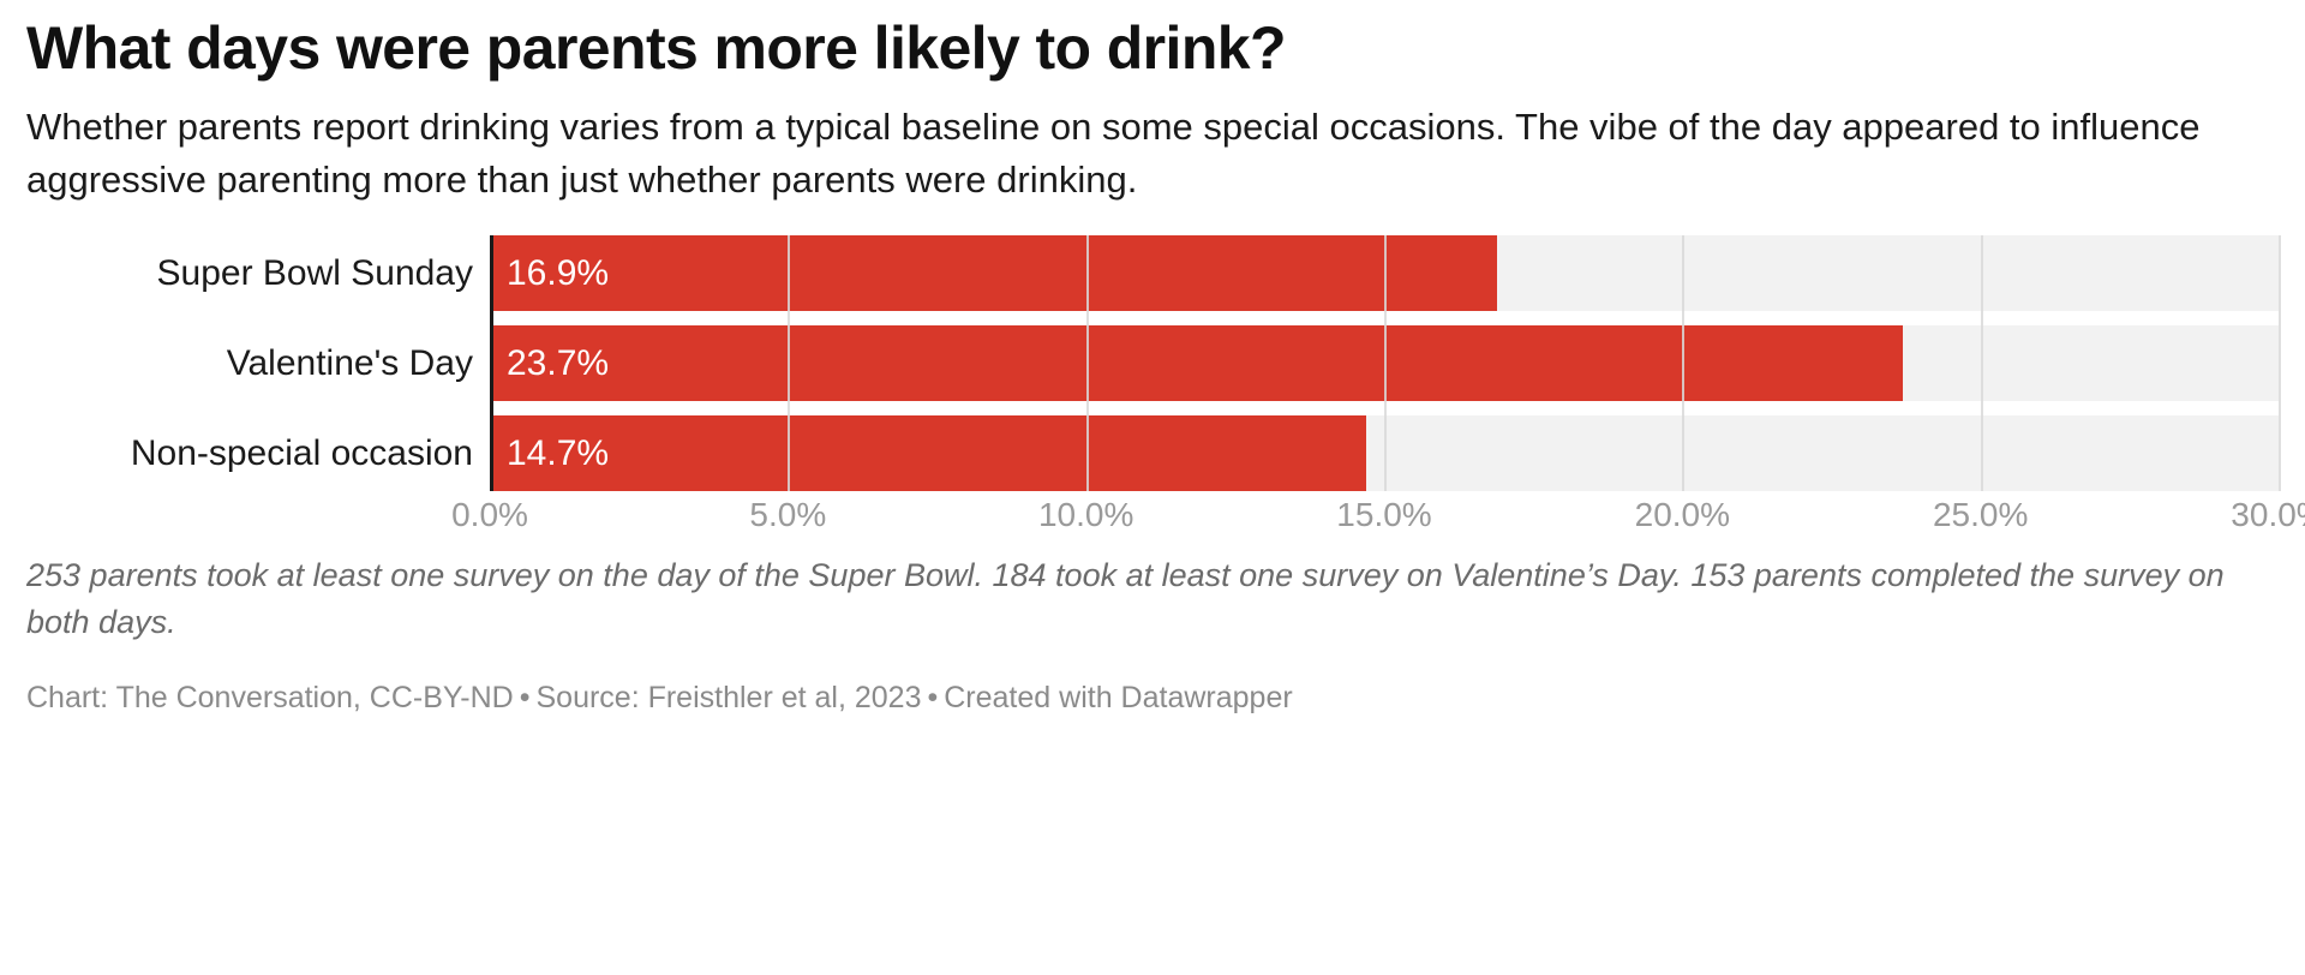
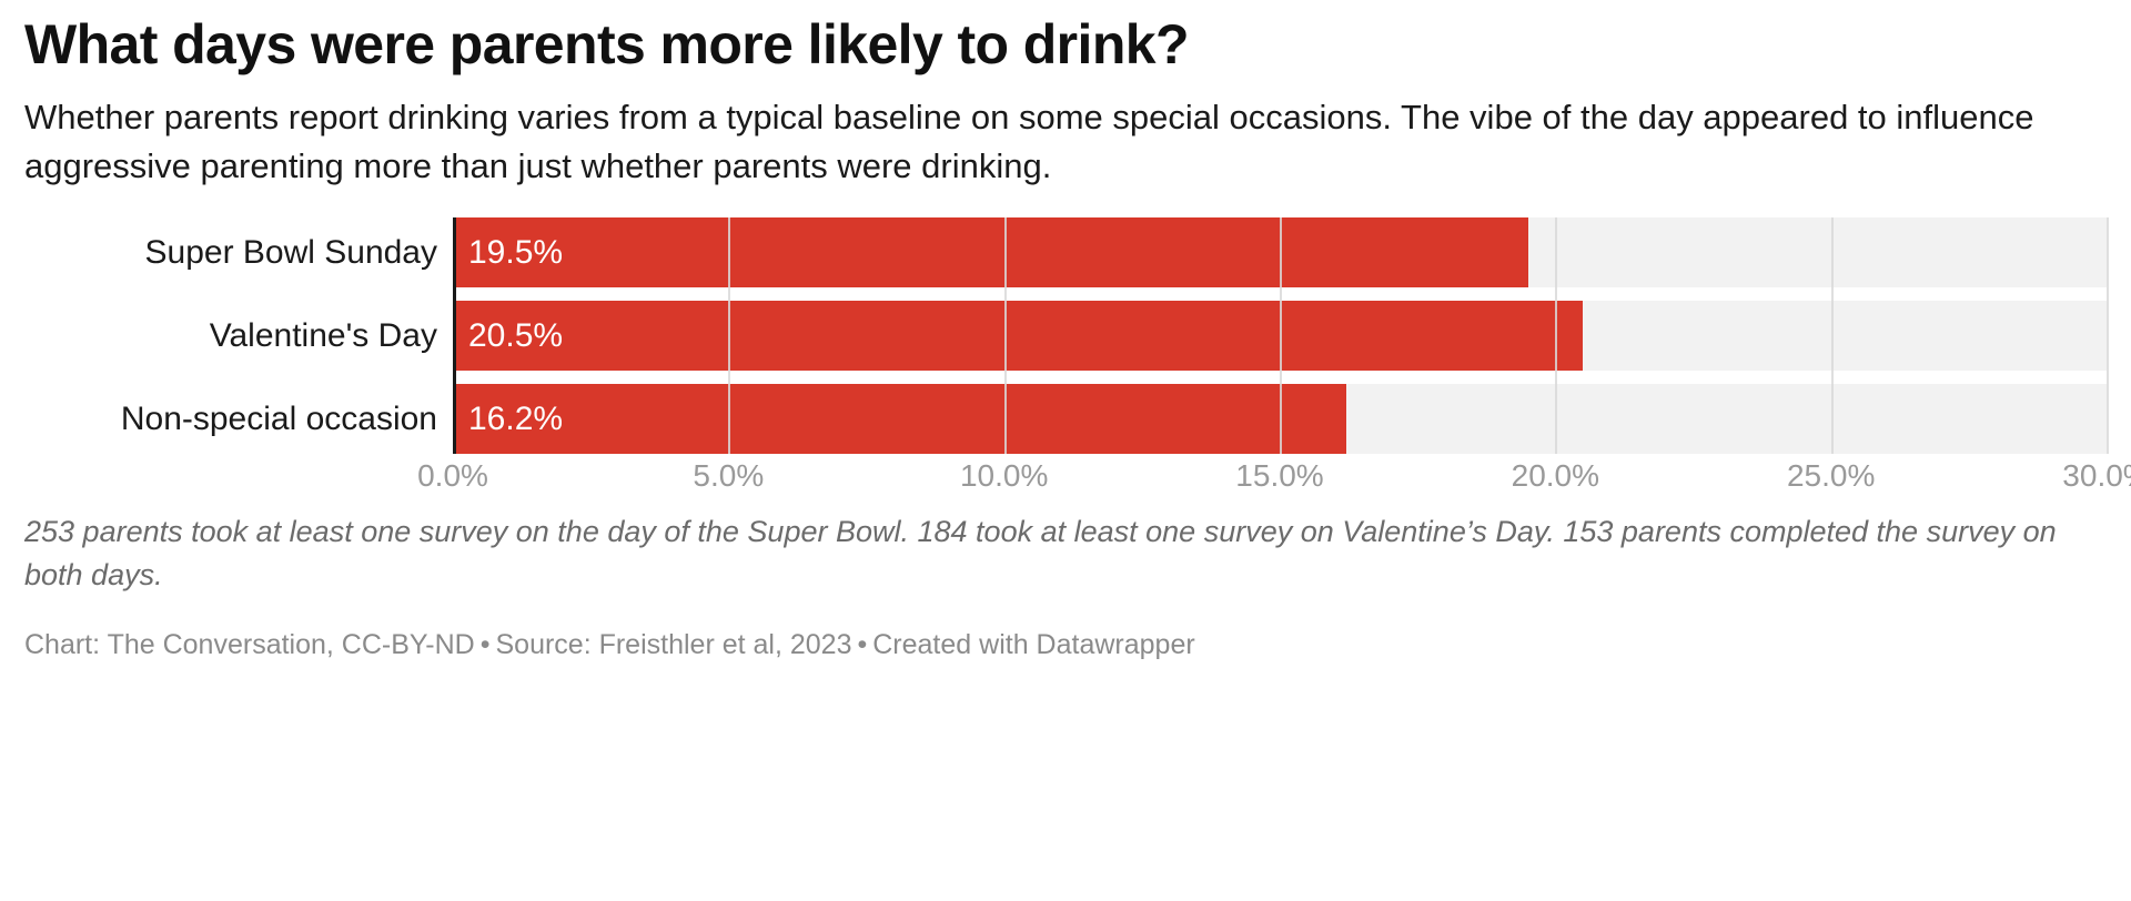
Super Bowl Sunday: 16.9% -> 19.5%
Valentine's Day: 23.7% -> 20.5%
Non-special occasion: 14.7% -> 16.2%
